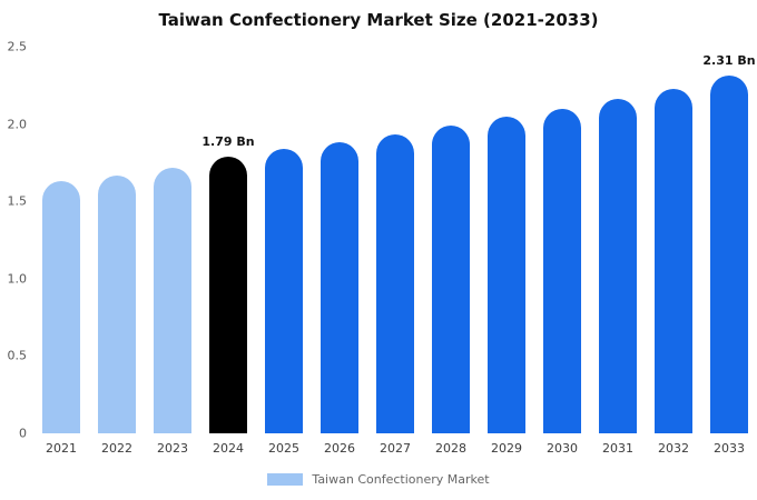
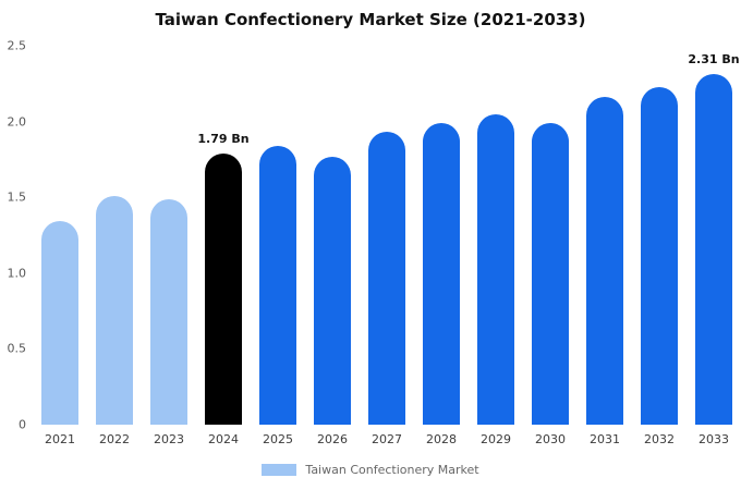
2021: 1.63 -> 1.34
2022: 1.67 -> 1.51
2023: 1.72 -> 1.49
2026: 1.88 -> 1.77
2030: 2.10 -> 1.99
